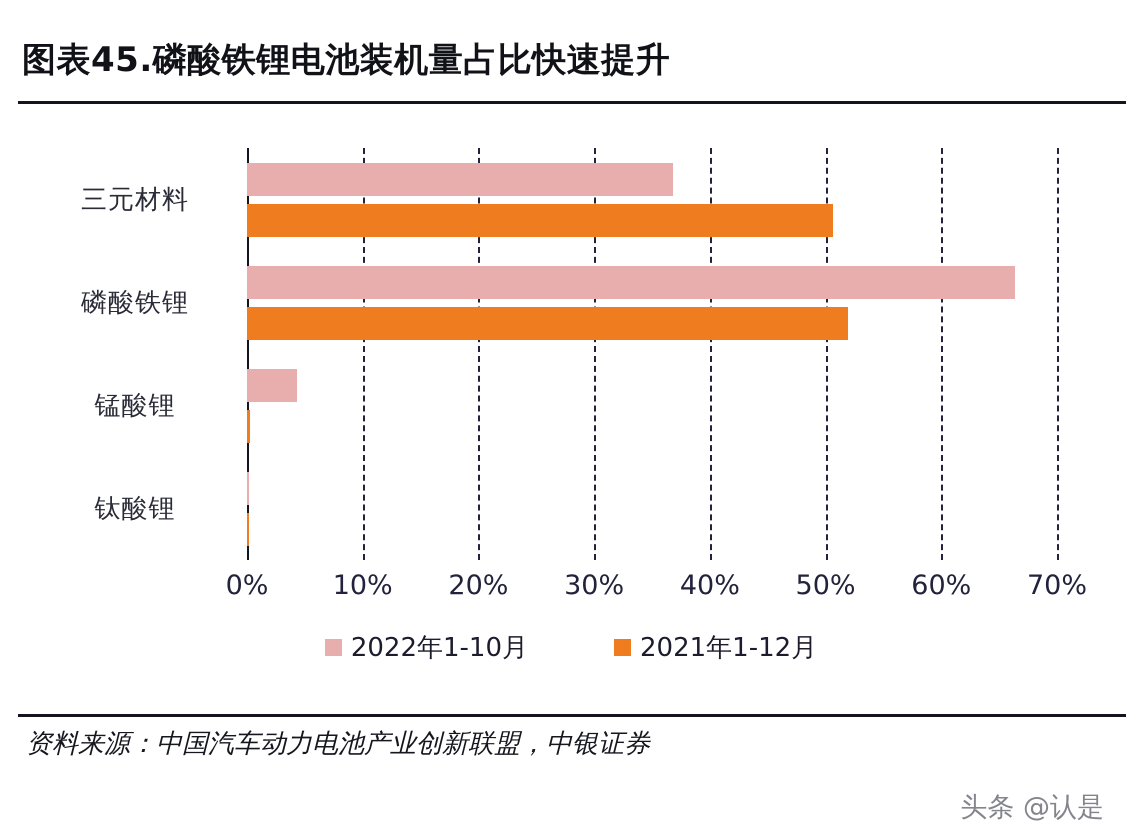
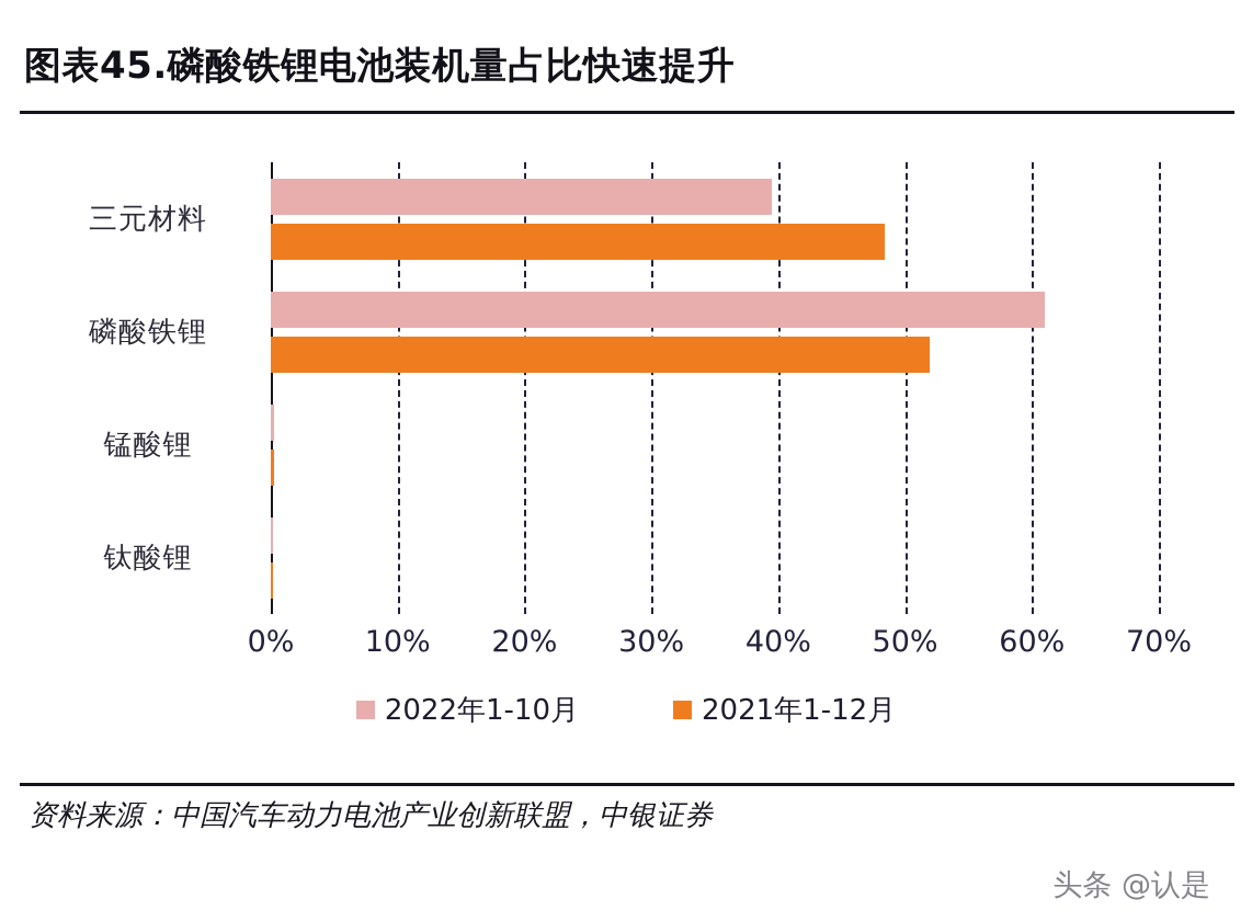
2022年1-10月/三元材料: 36.8% -> 39.5%
2021年1-12月/三元材料: 50.6% -> 48.4%
2022年1-10月/磷酸铁锂: 66.4% -> 61.0%
2022年1-10月/锰酸锂: 4.3% -> 0.3%
